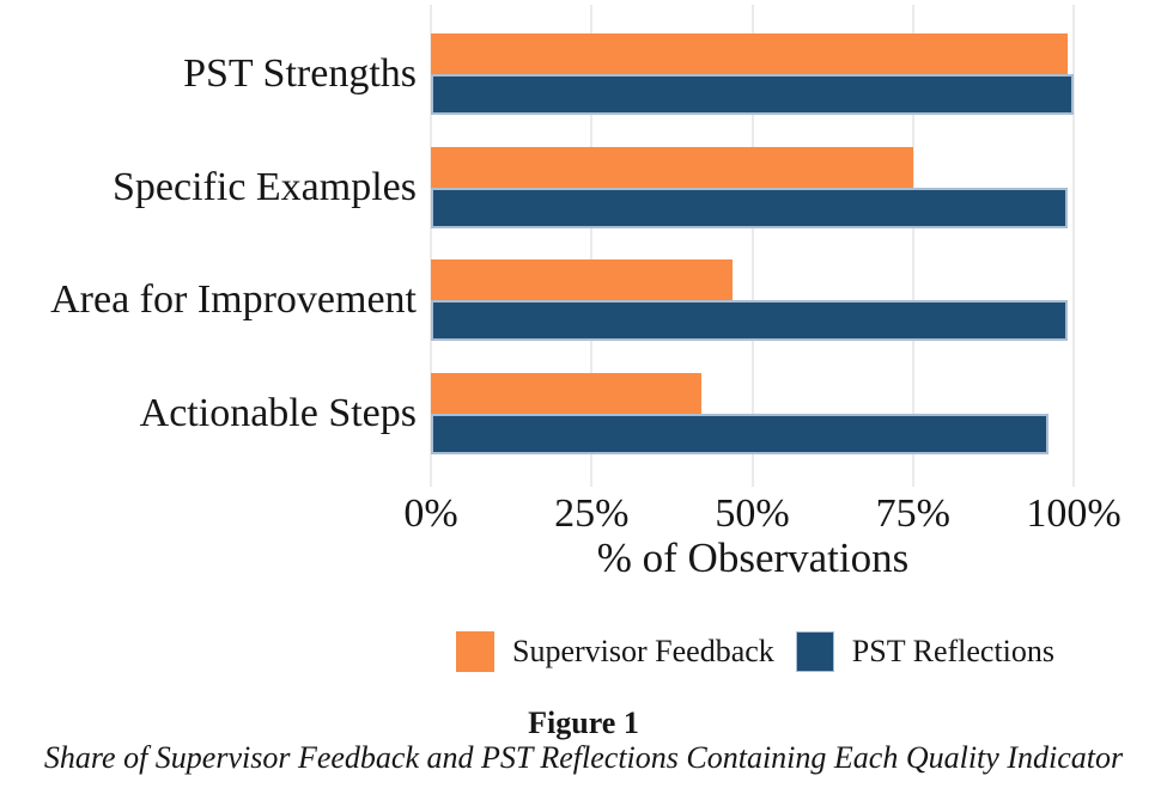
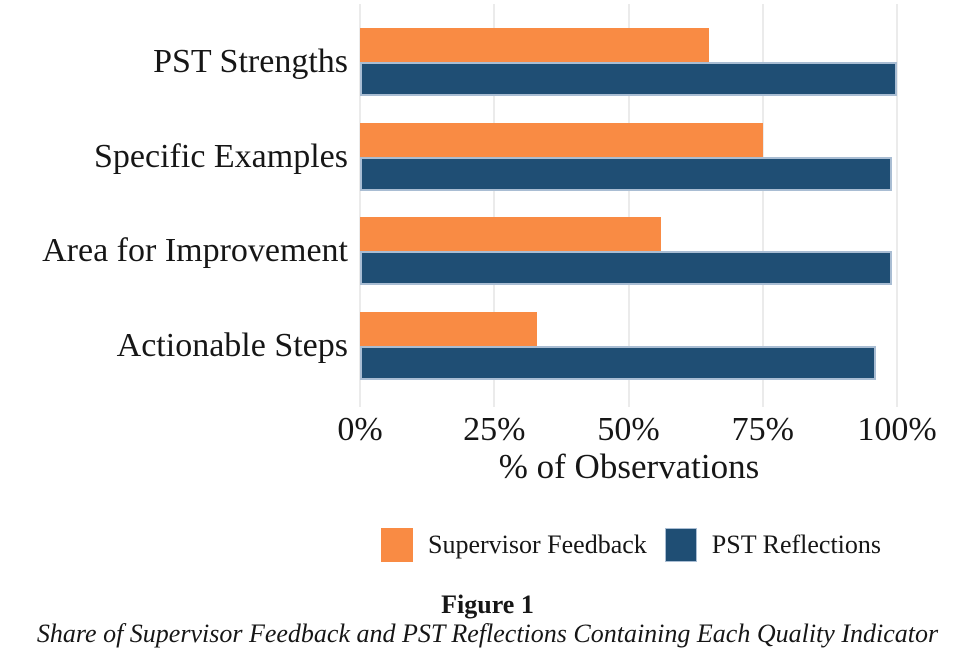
Supervisor Feedback/PST Strengths: 99% -> 65%
Supervisor Feedback/Area for Improvement: 47% -> 56%
Supervisor Feedback/Actionable Steps: 42% -> 33%
